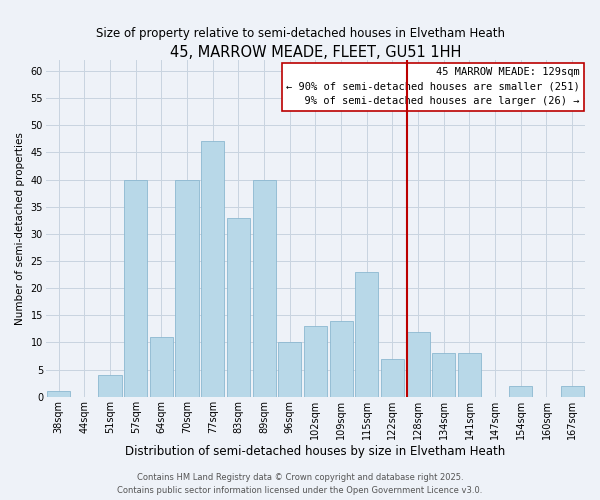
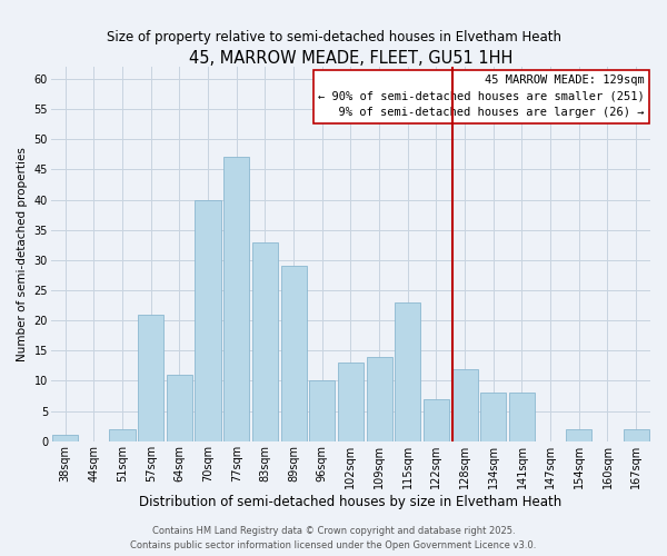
51sqm: 4 -> 2
57sqm: 40 -> 21
89sqm: 40 -> 29
